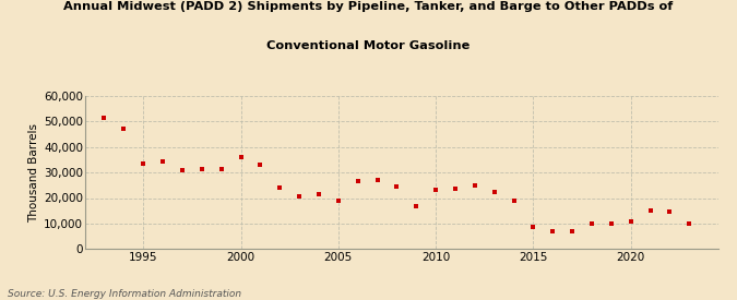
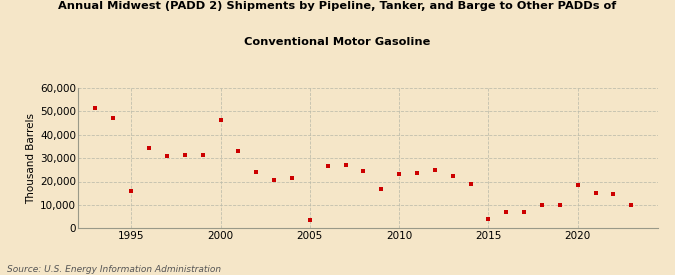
1995: 33,500 -> 16,000
2000: 36,000 -> 46,500
2005: 19,000 -> 3,500
2015: 8,500 -> 4,000
2020: 11,000 -> 18,500
